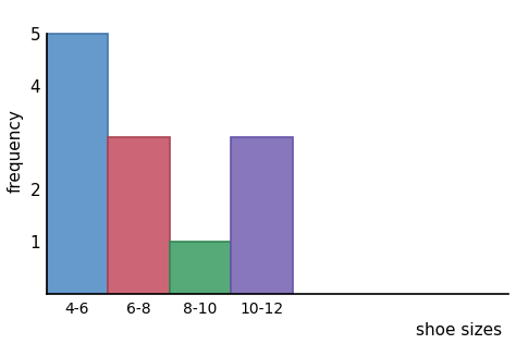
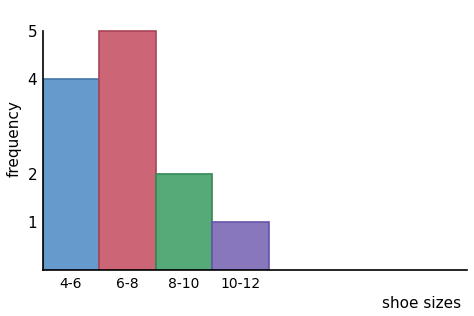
4-6: 5 -> 4
6-8: 3 -> 5
8-10: 1 -> 2
10-12: 3 -> 1
